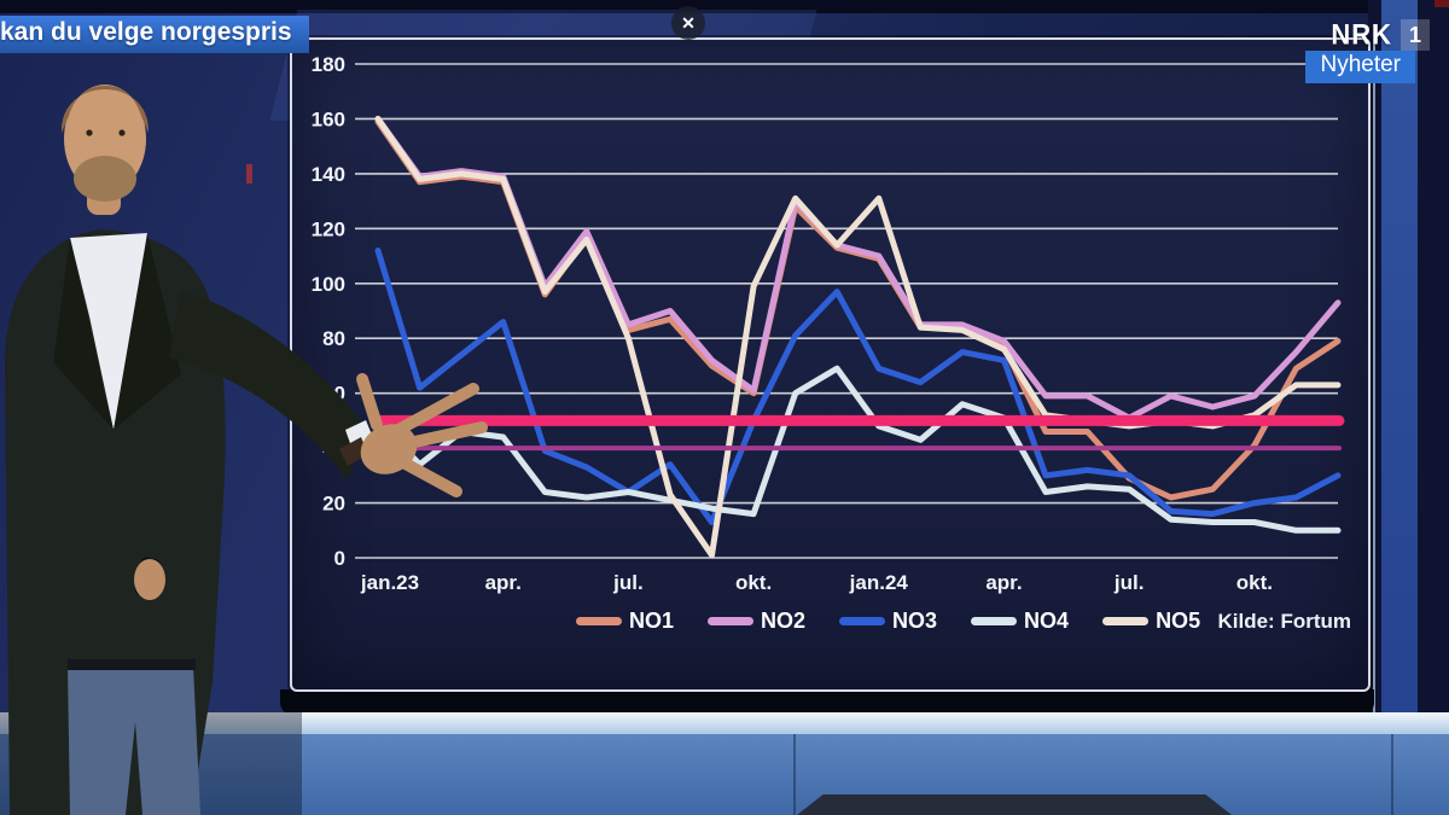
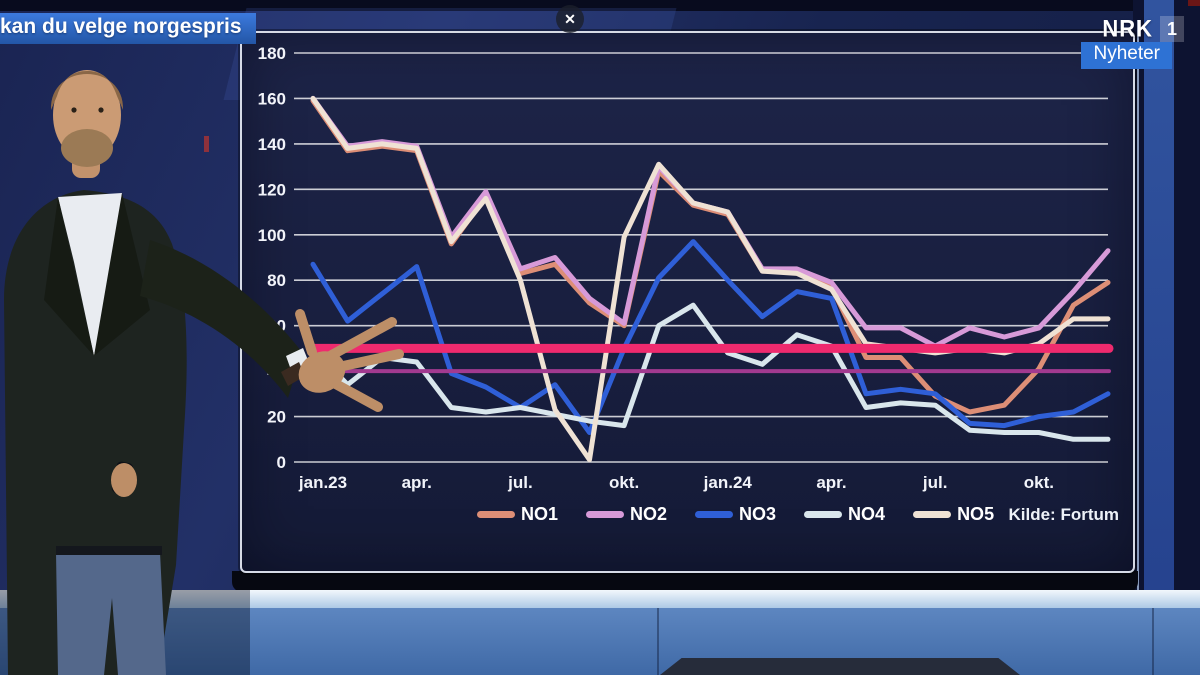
NO3/jan.23: 112 -> 87
NO3/jan.24: 69 -> 80
NO5/jan.24: 131 -> 110
